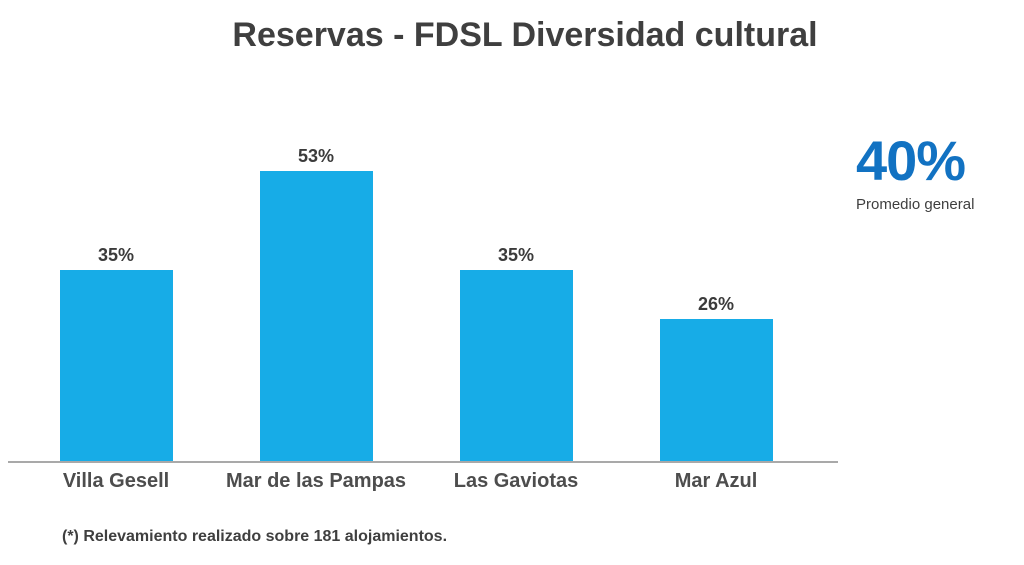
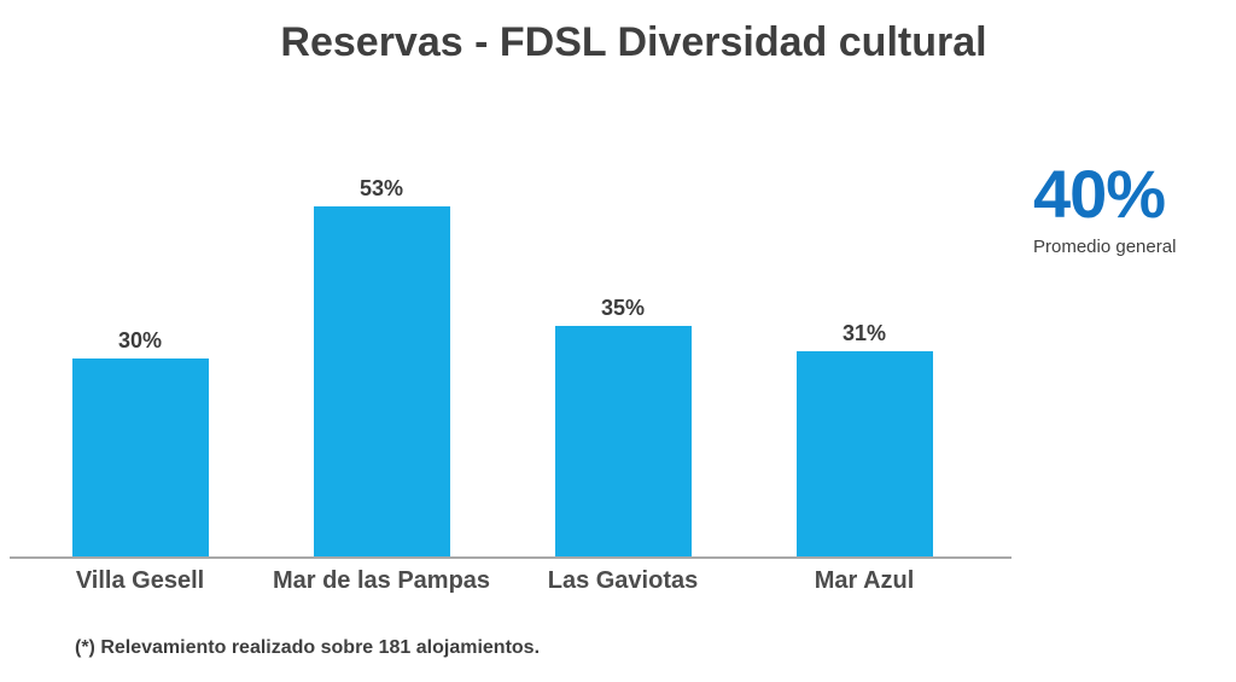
Villa Gesell: 35% -> 30%
Mar Azul: 26% -> 31%
